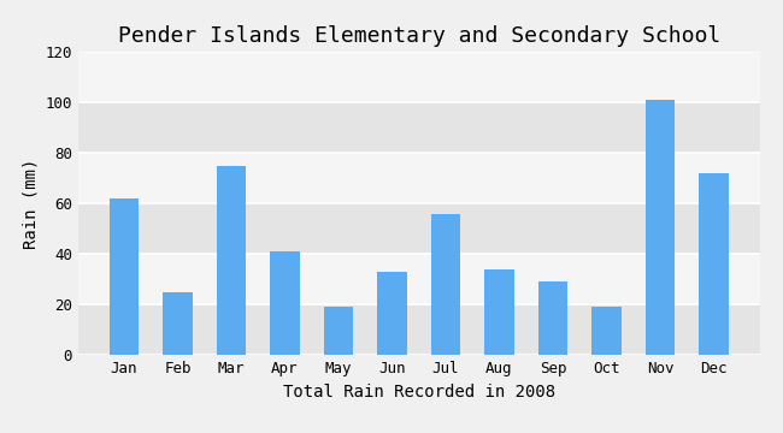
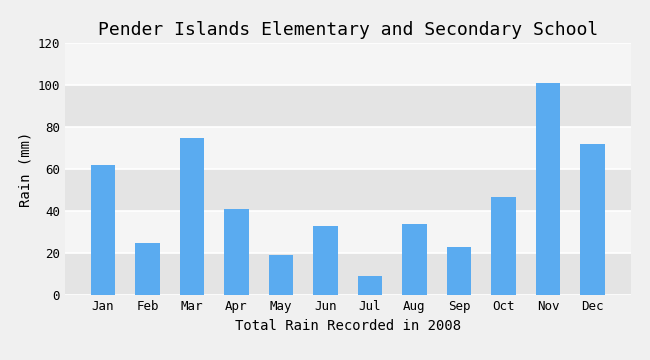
Jul: 56 -> 9
Sep: 29 -> 23
Oct: 19 -> 47
